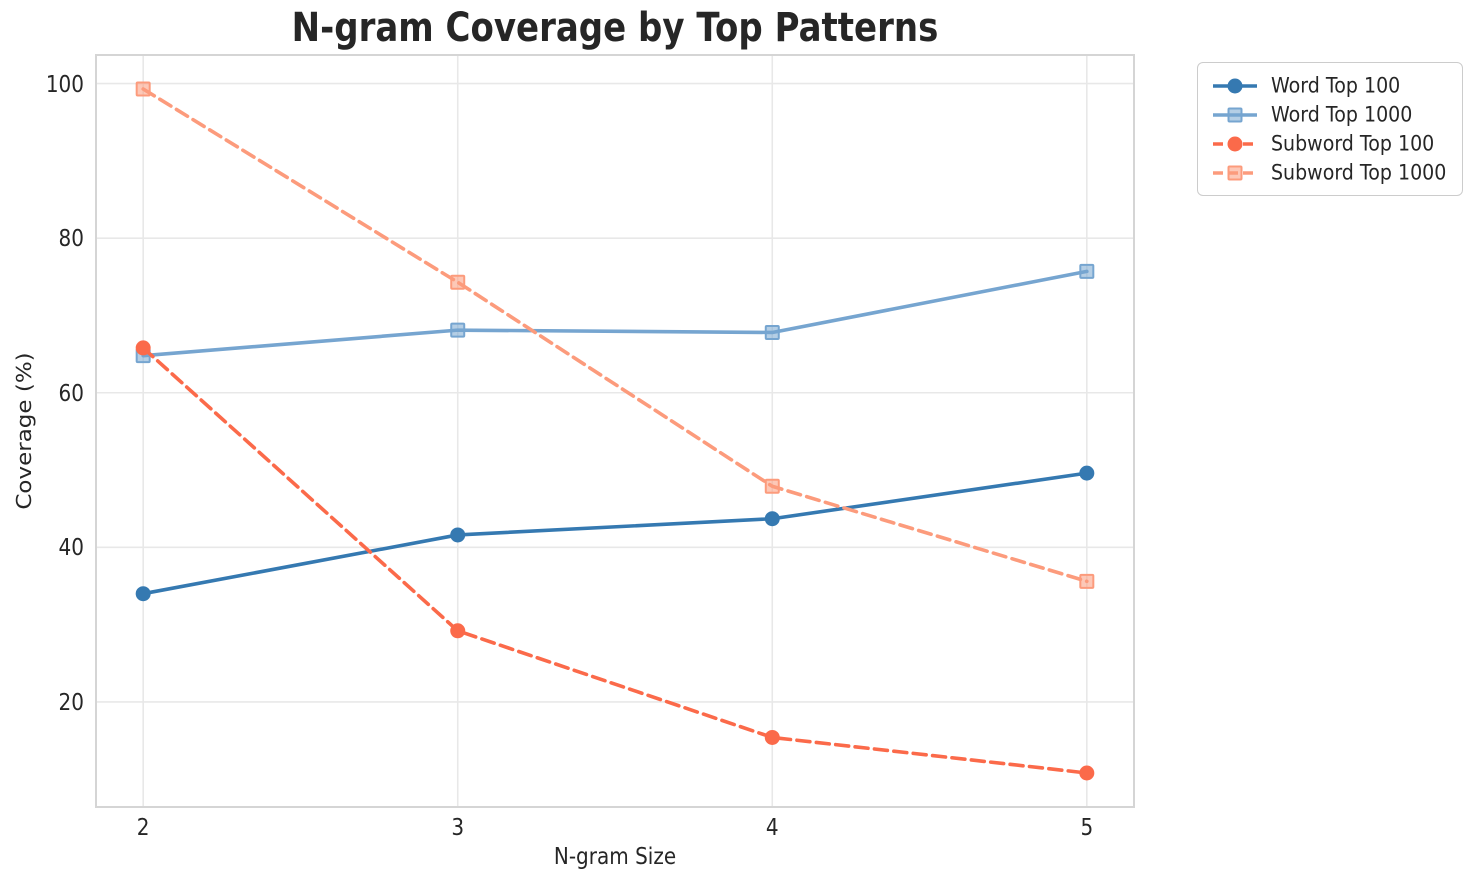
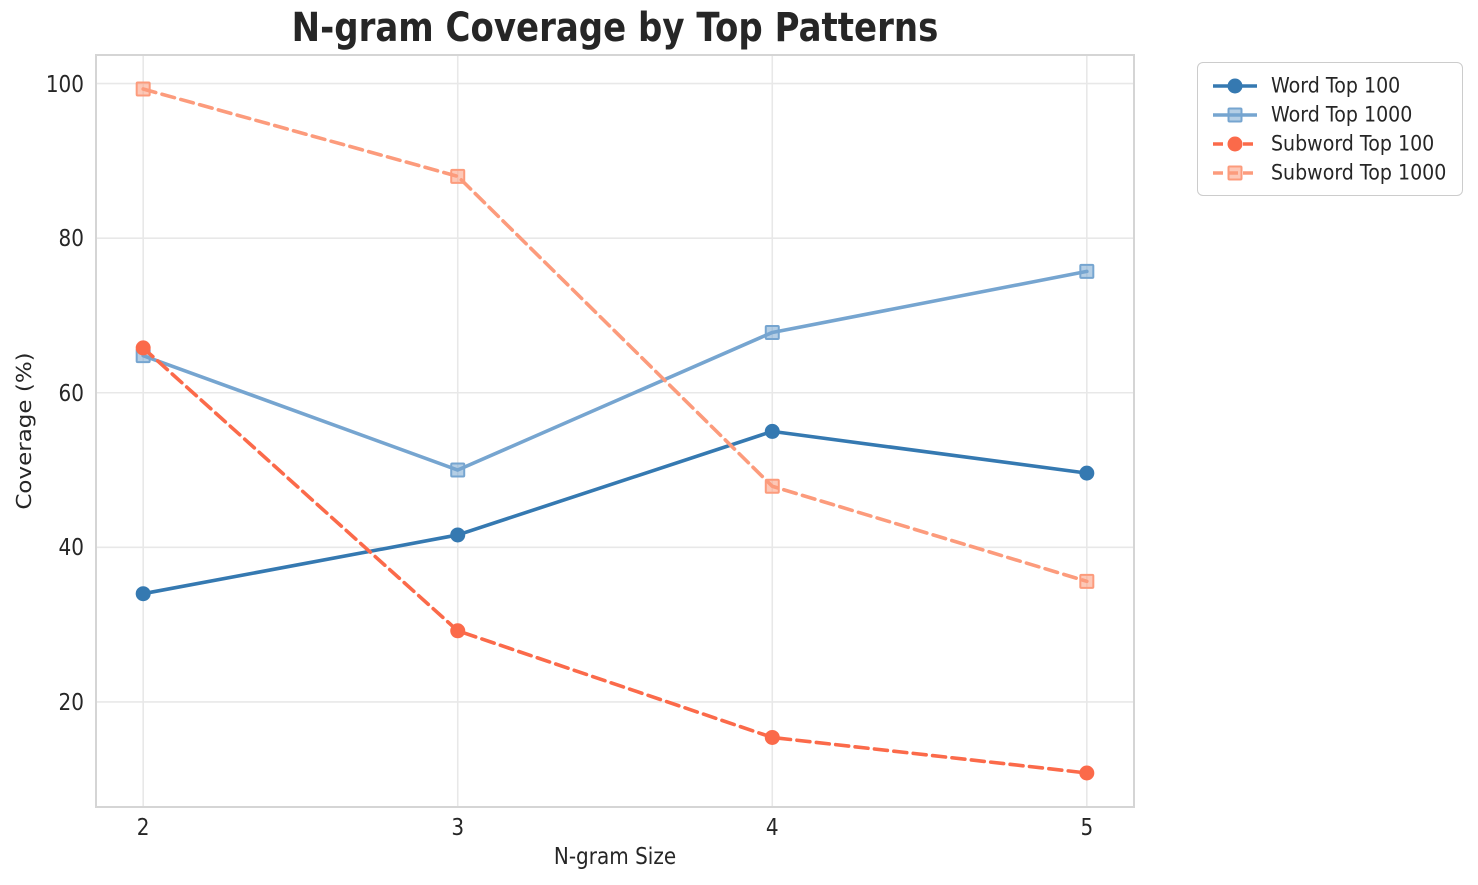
Word Top 1000/3: 68 -> 50
Subword Top 1000/3: 74 -> 88
Word Top 100/4: 44 -> 55
